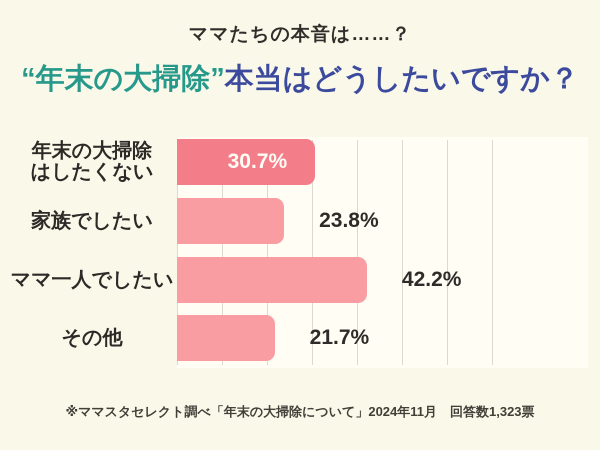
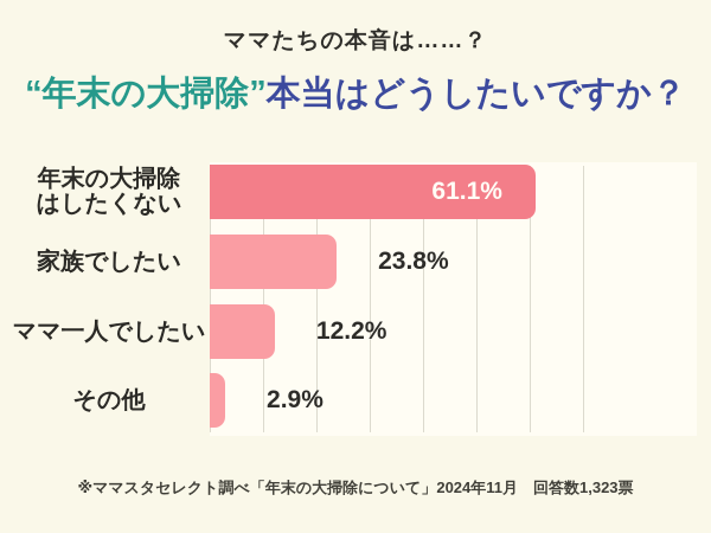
年末の大掃除はしたくない: 30.7% -> 61.1%
ママ一人でしたい: 42.2% -> 12.2%
その他: 21.7% -> 2.9%
